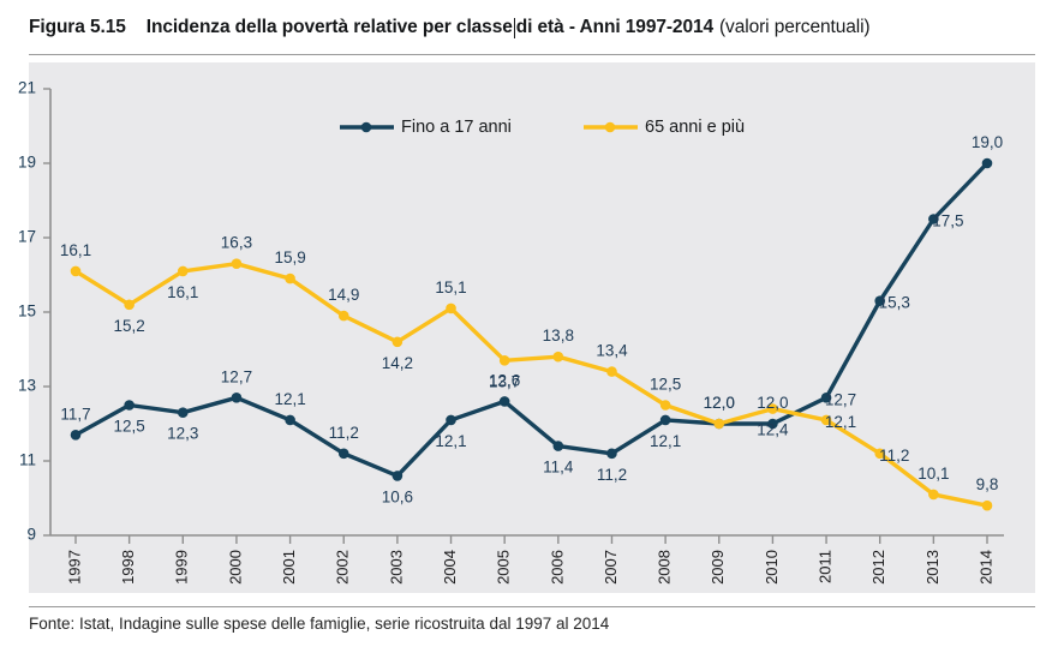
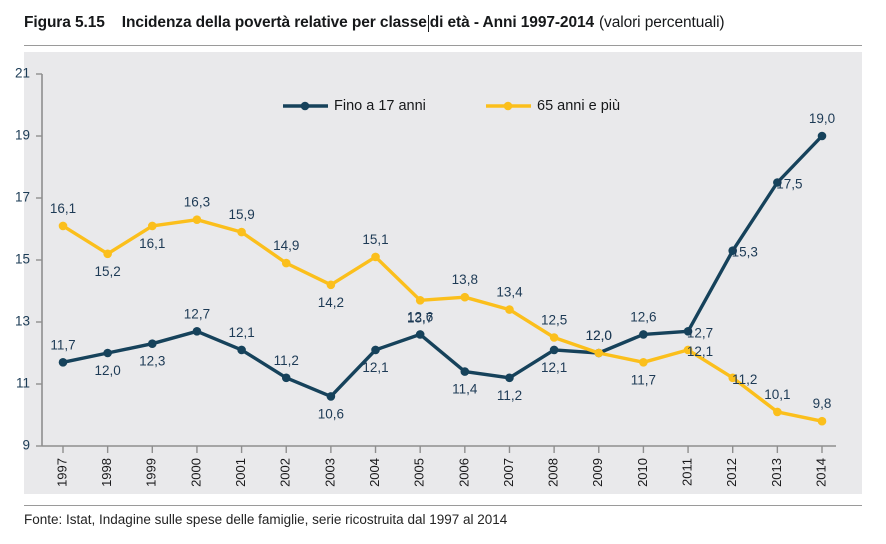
Fino a 17 anni/1998: 12,5 -> 12,0
Fino a 17 anni/2010: 12,0 -> 12,6
65 anni e più/2010: 12,4 -> 11,7
